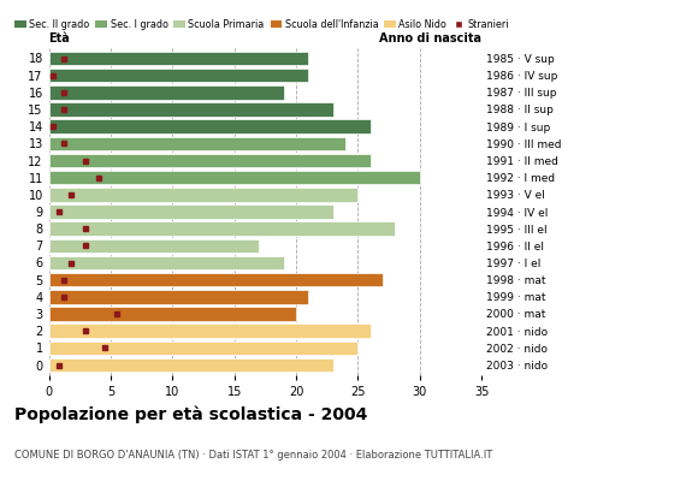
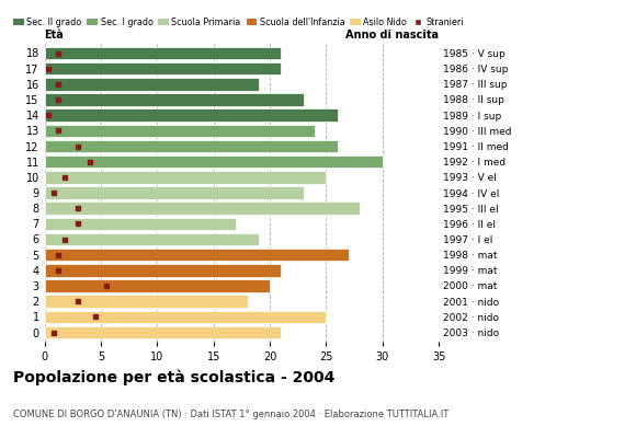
2: 26 -> 18
0: 23 -> 21
